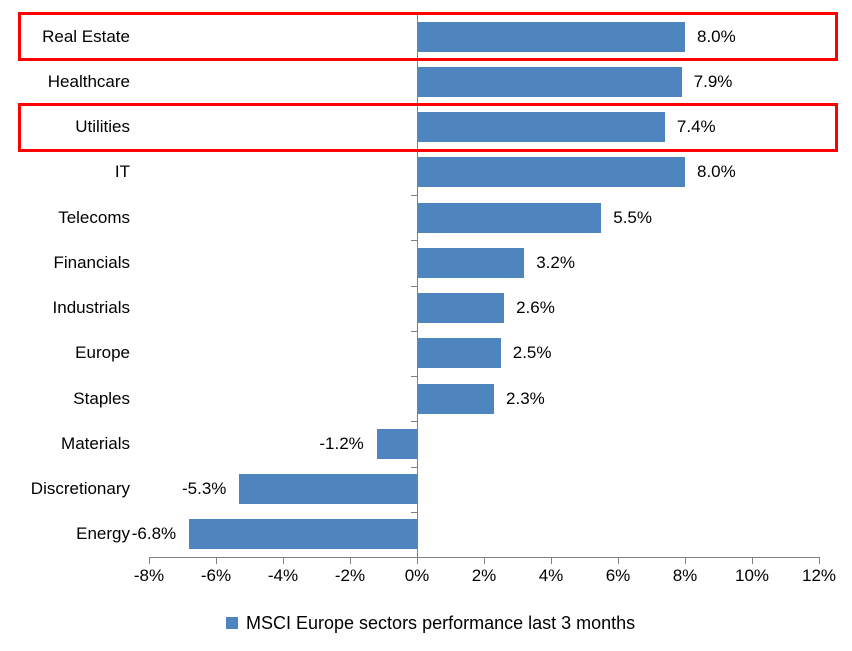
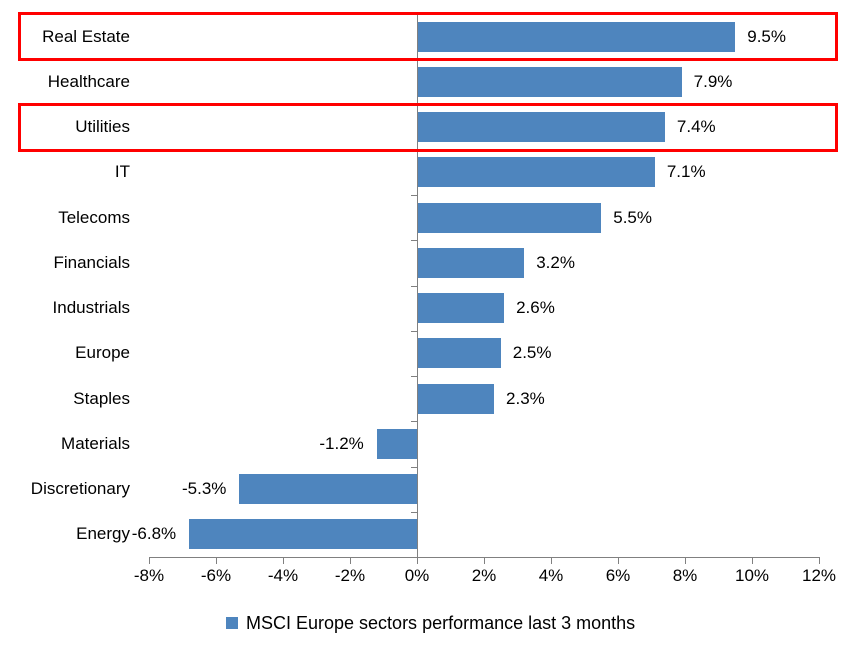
Real Estate: 8.0% -> 9.5%
IT: 8.0% -> 7.1%
